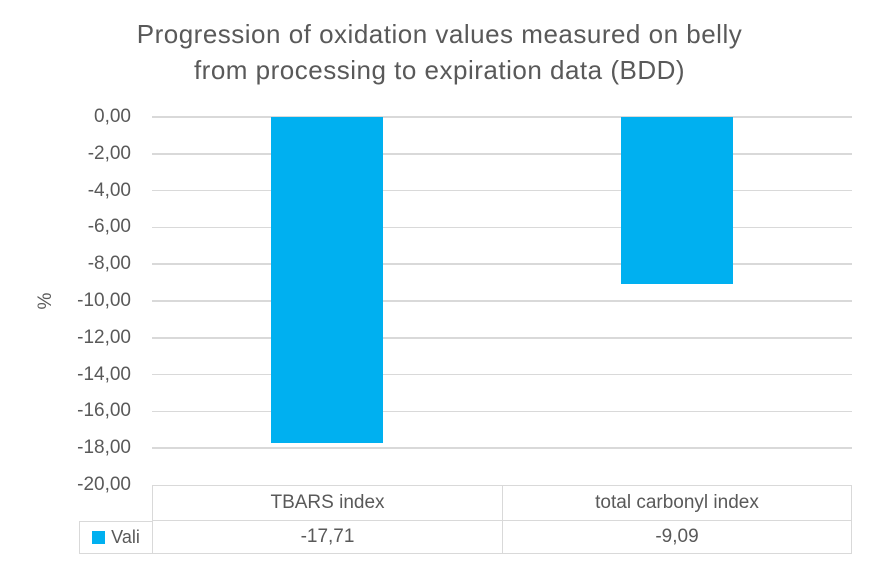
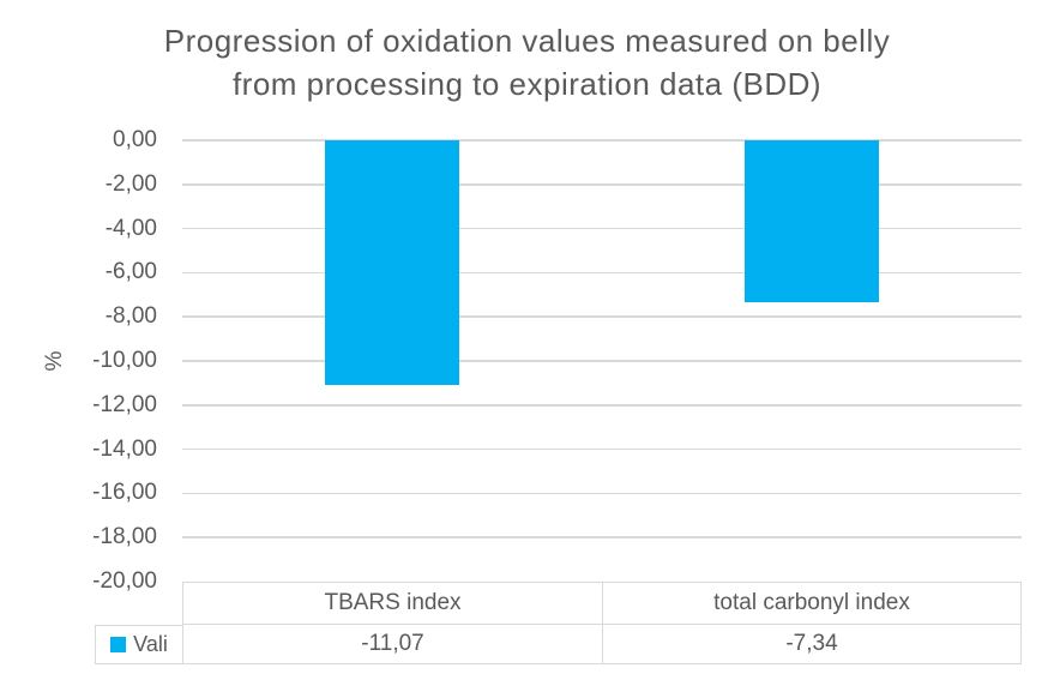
TBARS index: -17,71 -> -11,07
total carbonyl index: -9,09 -> -7,34
